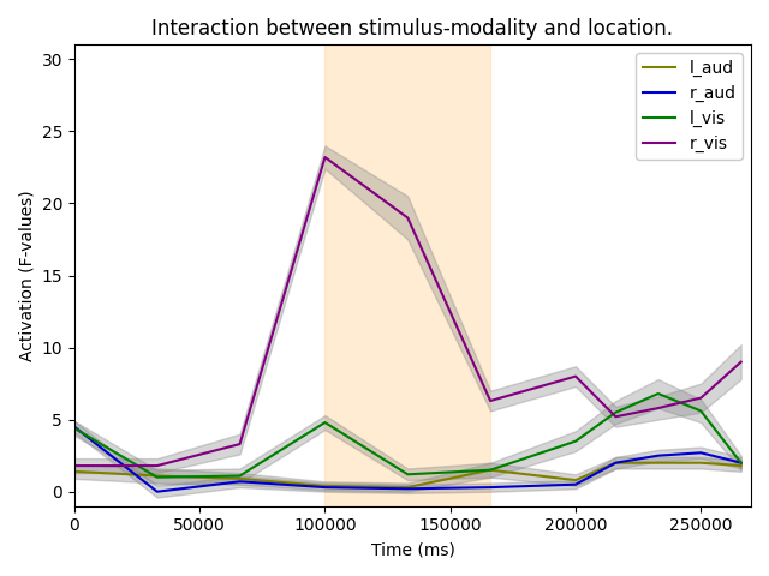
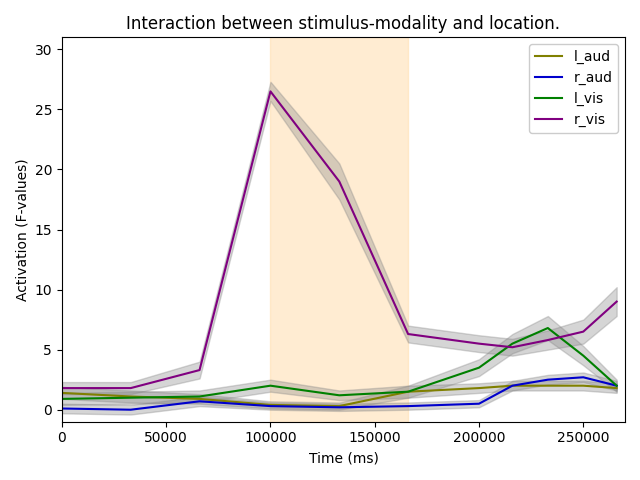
r_aud/0: 4.5 -> 0.1
l_vis/0: 4.4 -> 0.9
l_vis/100000: 4.8 -> 2.0
r_vis/100000: 23.2 -> 26.5
l_aud/200000: 0.8 -> 1.8
r_vis/200000: 8.0 -> 5.5
l_vis/250000: 5.6 -> 4.5
